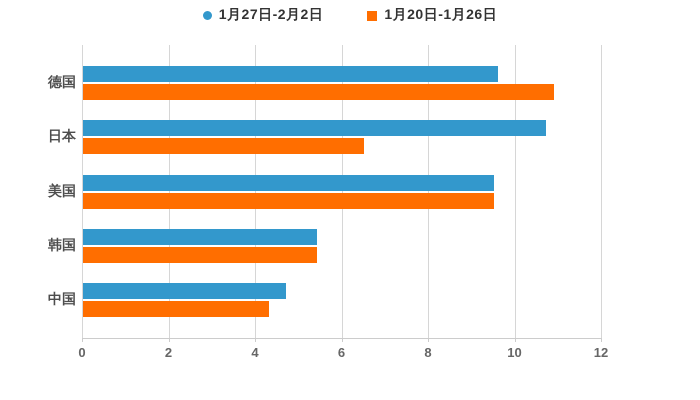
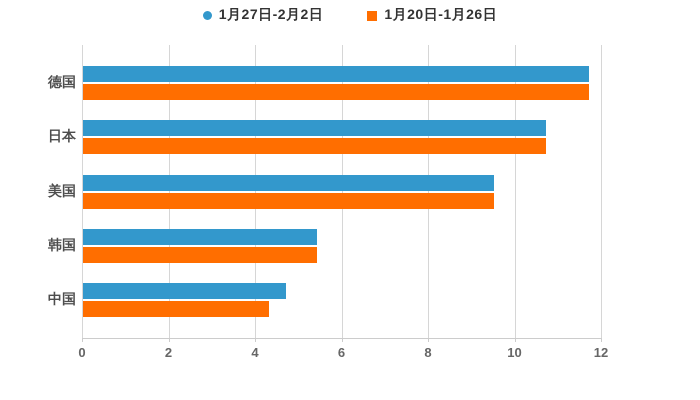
1月27日-2月2日/德国: 9.6 -> 11.7
1月20日-1月26日/德国: 10.9 -> 11.7
1月20日-1月26日/日本: 6.5 -> 10.7
